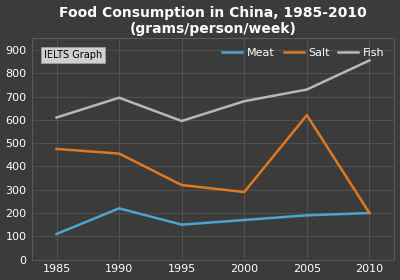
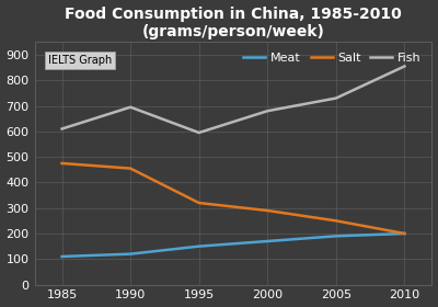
Meat/1990: 220 -> 120
Salt/2005: 620 -> 250
